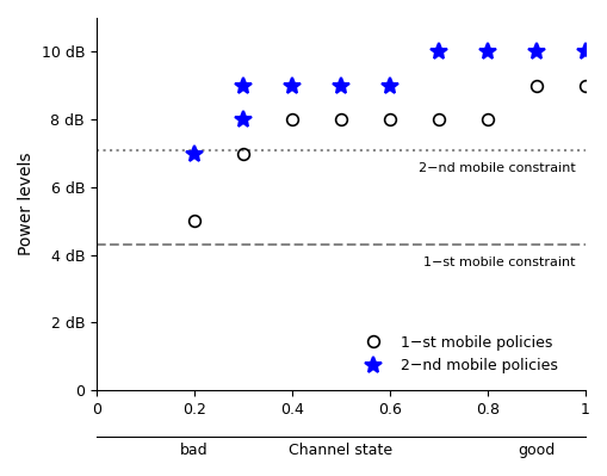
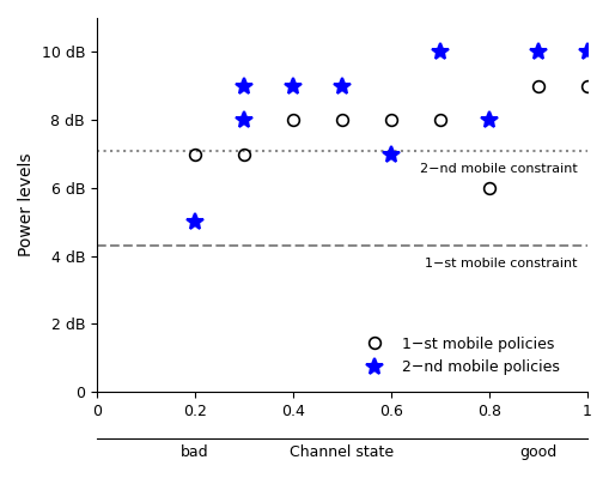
1−st mobile policies/0.2: 5 dB -> 7 dB
2−nd mobile policies/0.2: 7 dB -> 5 dB
2−nd mobile policies/0.6: 9 dB -> 7 dB
1−st mobile policies/0.8: 8 dB -> 6 dB
2−nd mobile policies/0.8: 10 dB -> 8 dB
